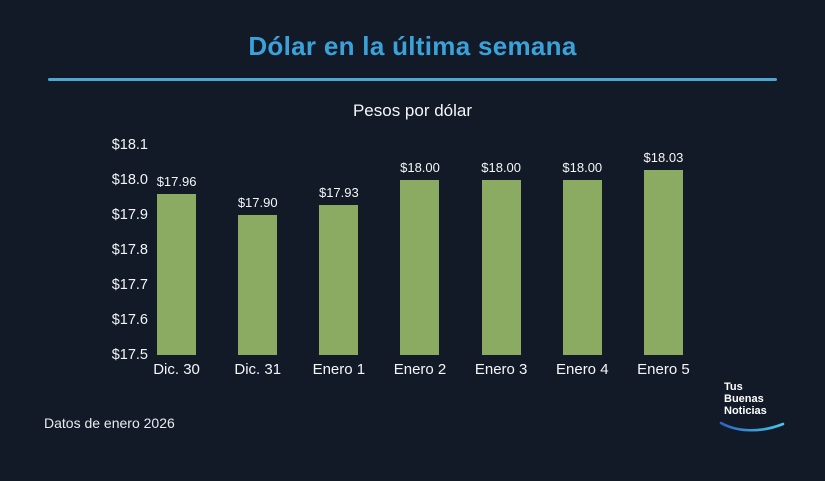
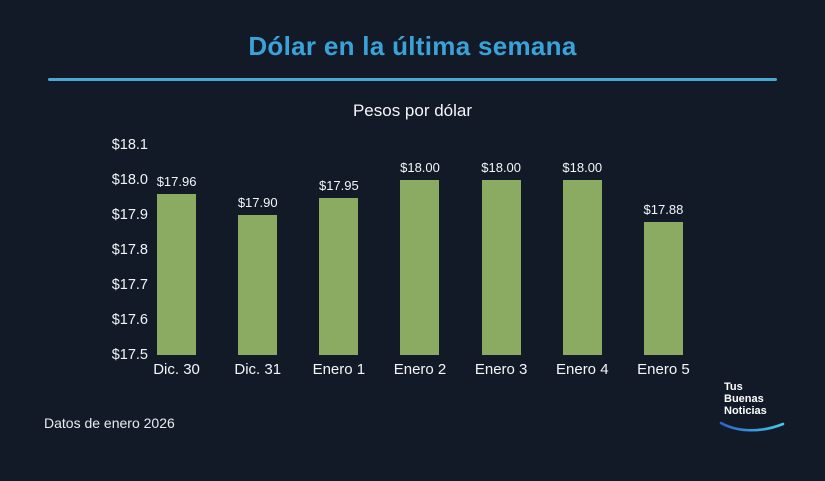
Enero 1: $17.93 -> $17.95
Enero 5: $18.03 -> $17.88
